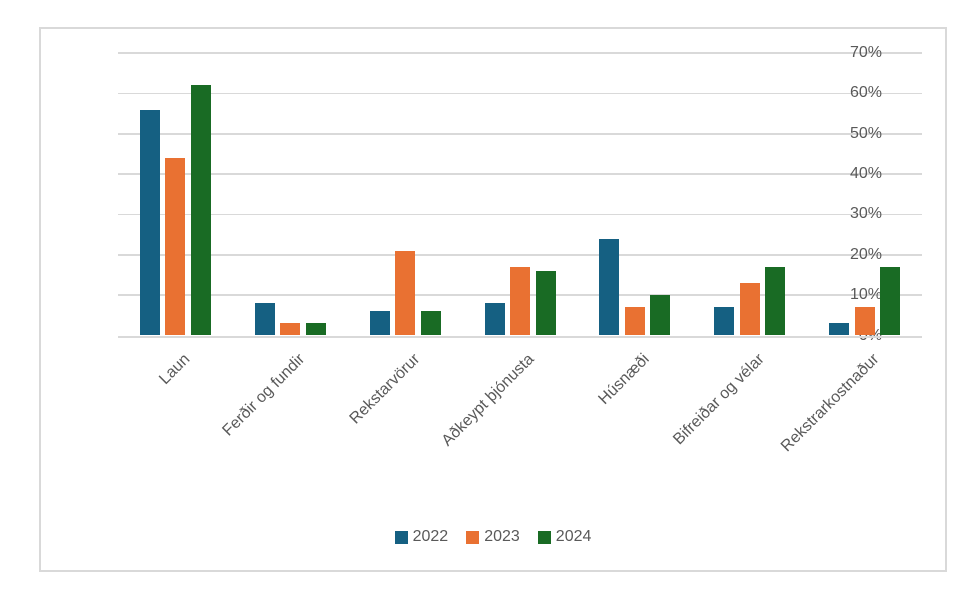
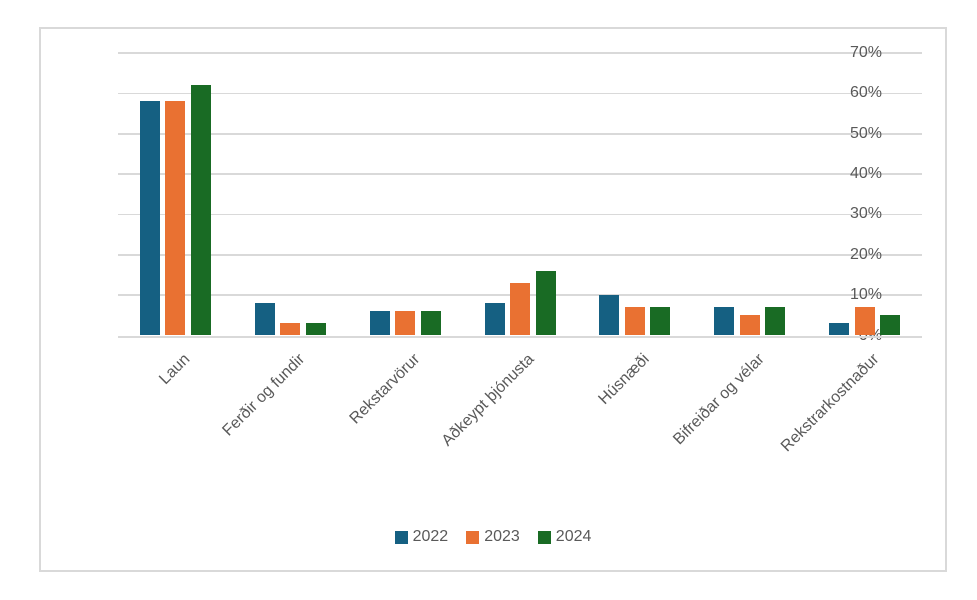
2022/Laun: 56% -> 58%
2023/Laun: 44% -> 58%
2023/Rekstarvörur: 21% -> 6%
2023/Aðkeypt þjónusta: 17% -> 13%
2022/Húsnæði: 24% -> 10%
2024/Húsnæði: 10% -> 7%
2023/Bifreiðar og vélar: 13% -> 5%
2024/Bifreiðar og vélar: 17% -> 7%
2024/Rekstrarkostnaður: 17% -> 5%
